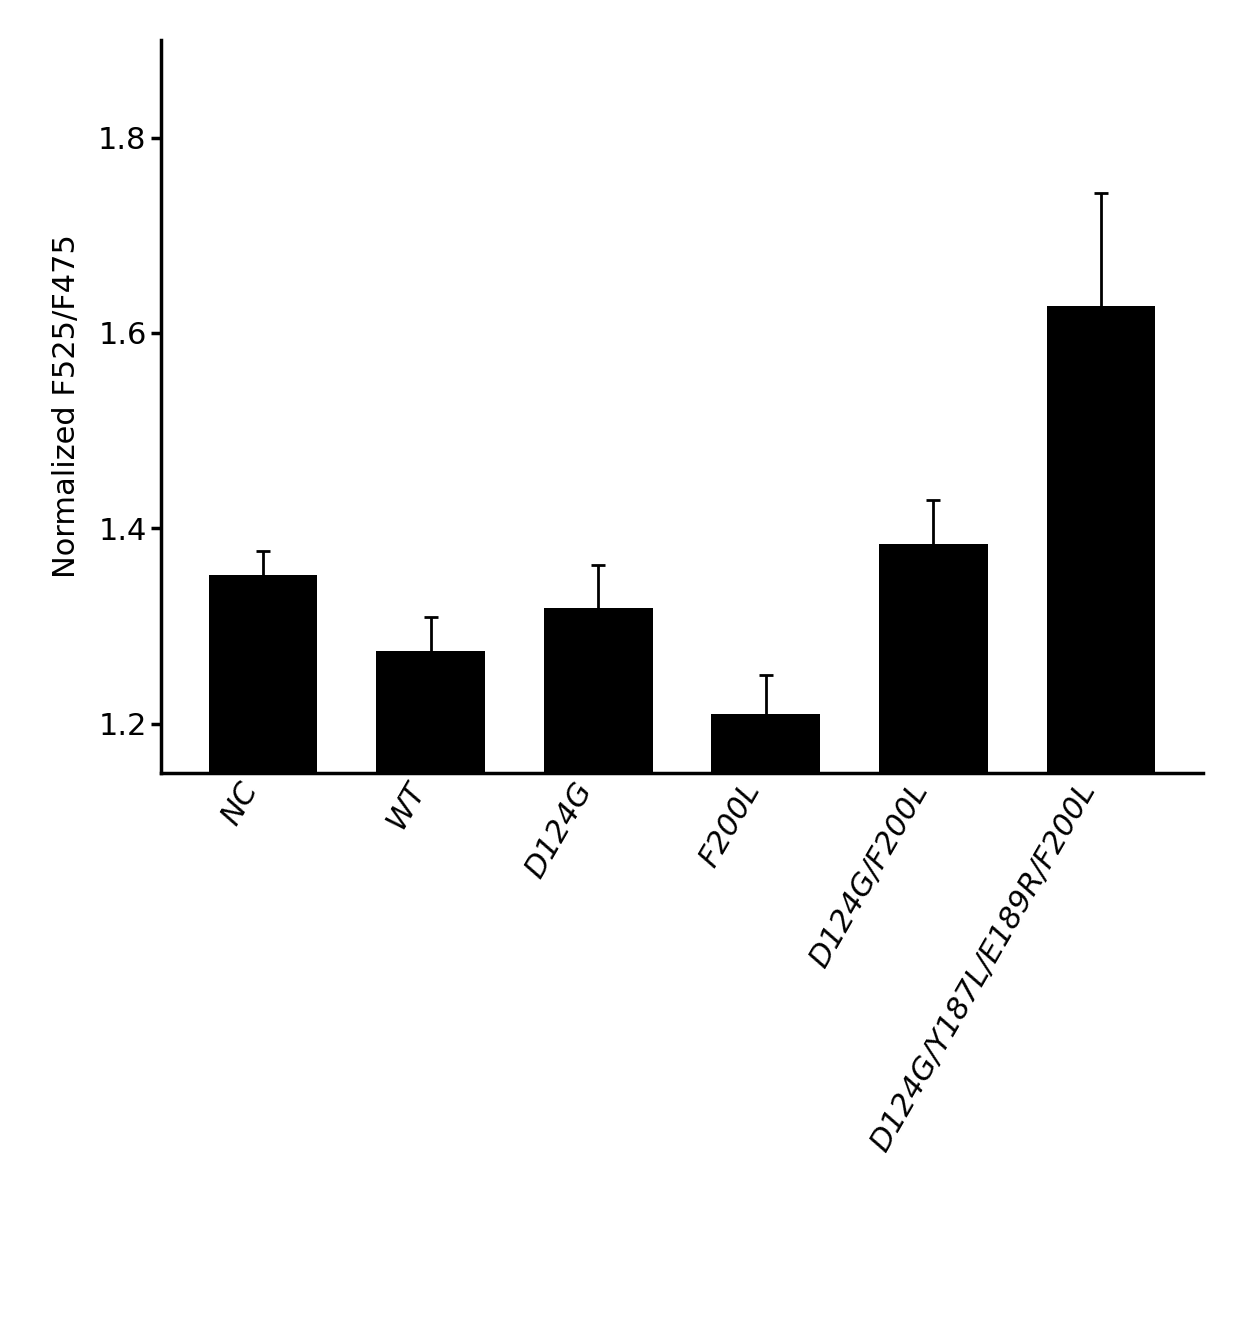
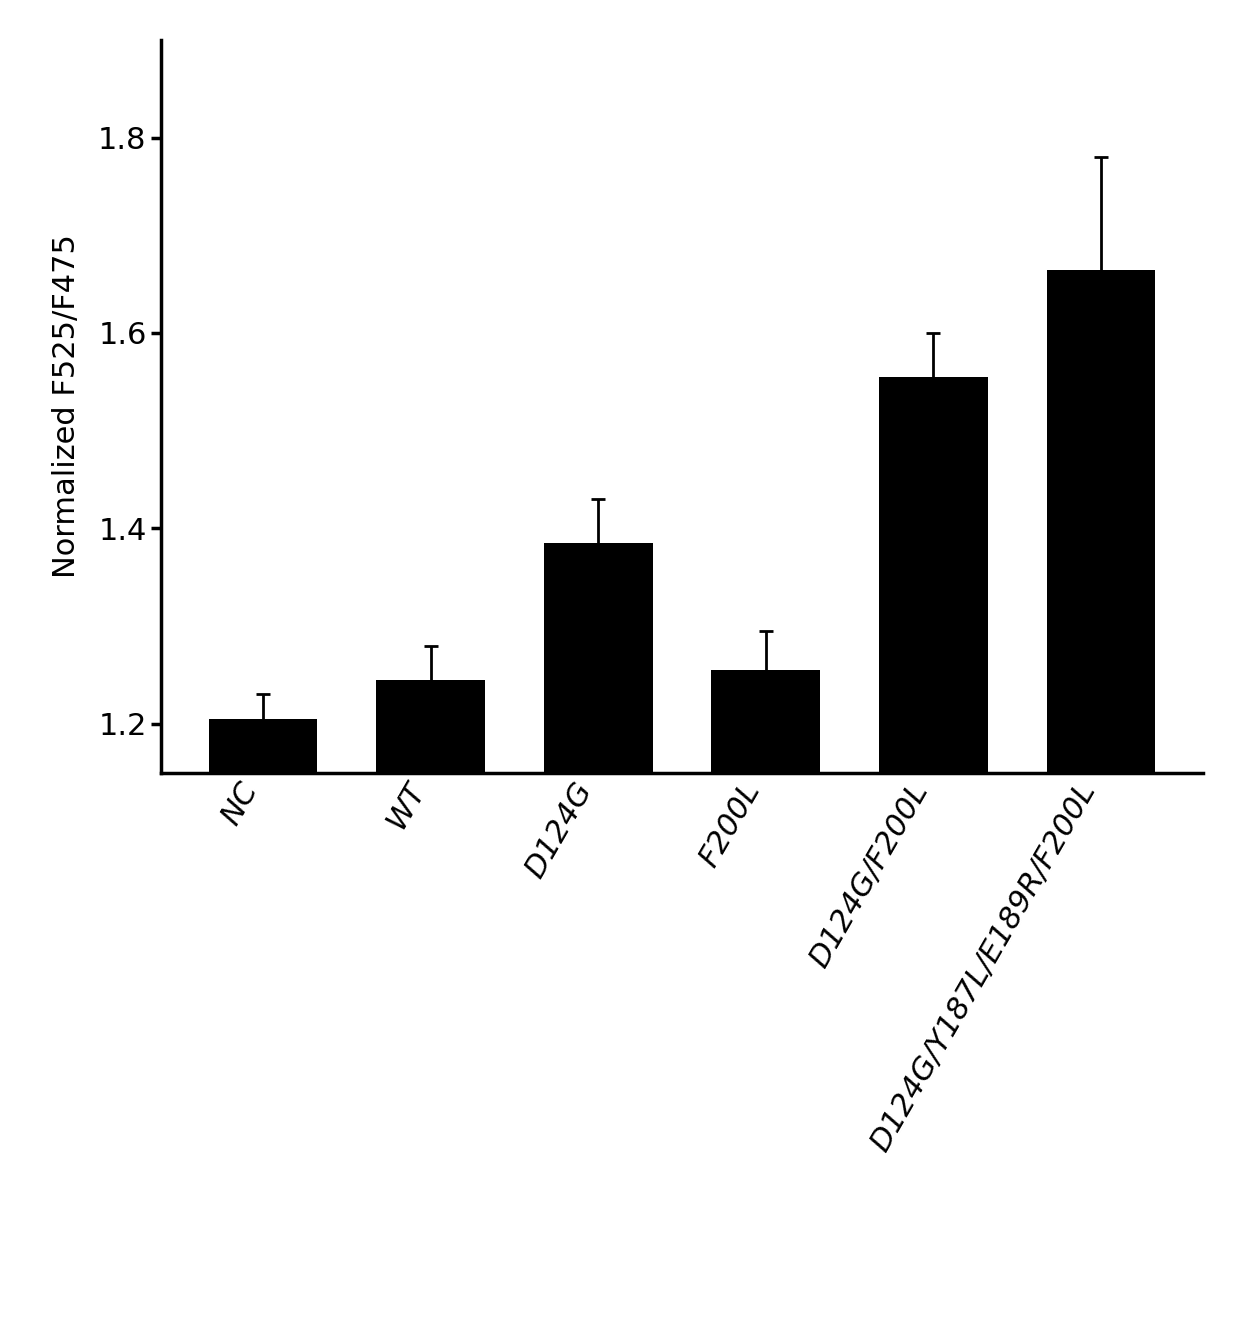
NC: 1.352 -> 1.205
WT: 1.274 -> 1.245
D124G: 1.318 -> 1.385
F200L: 1.210 -> 1.255
D124G/F200L: 1.384 -> 1.555
D124G/Y187L/E189R/F200L: 1.628 -> 1.665
